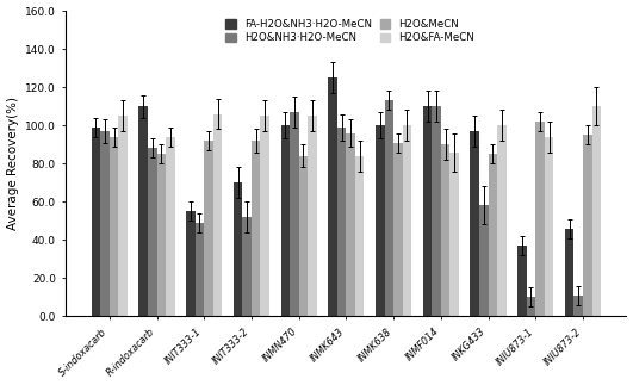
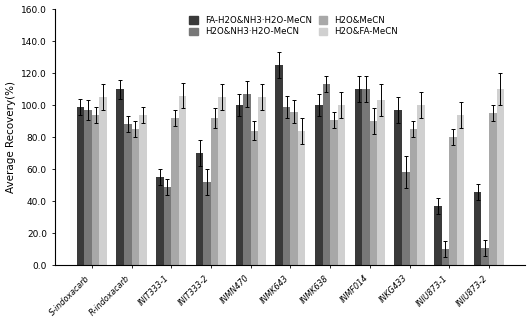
H2O&FA-MeCN/INMF014: 86 -> 103
H2O&MeCN/INIU873-1: 102 -> 80
